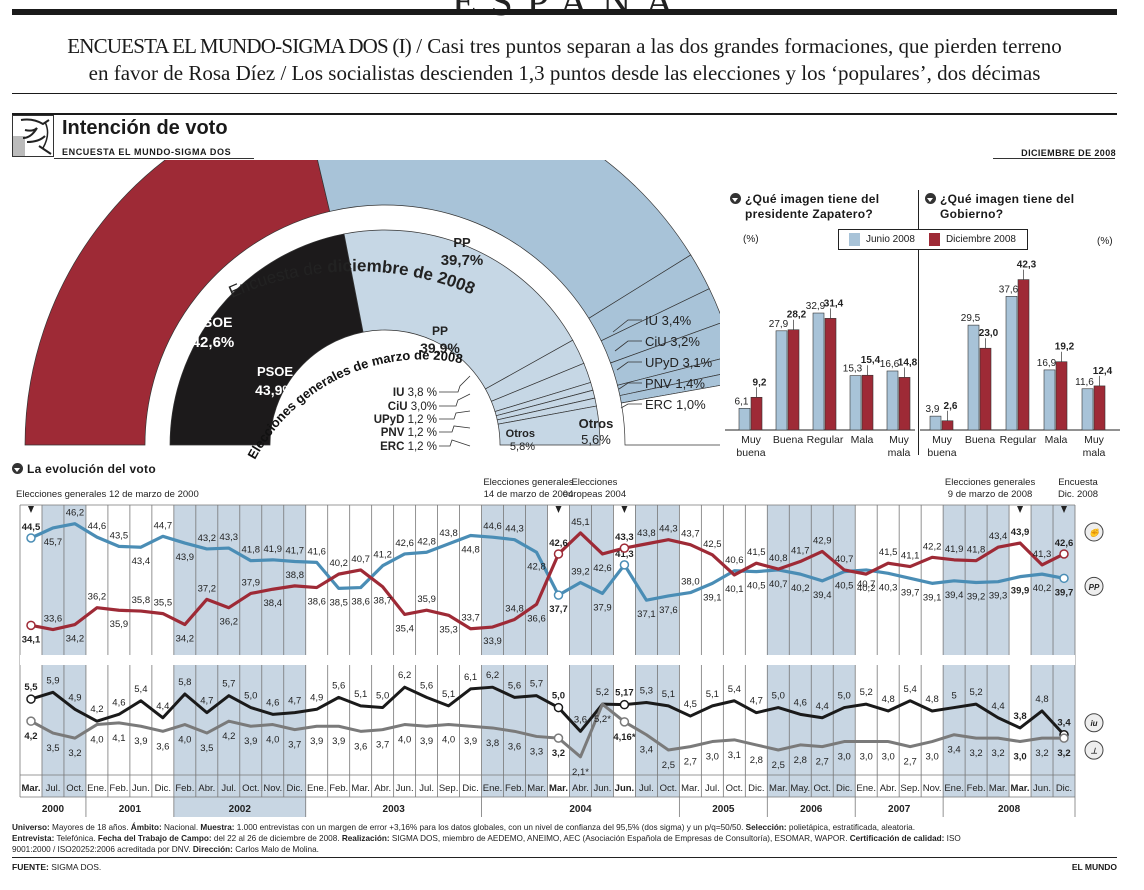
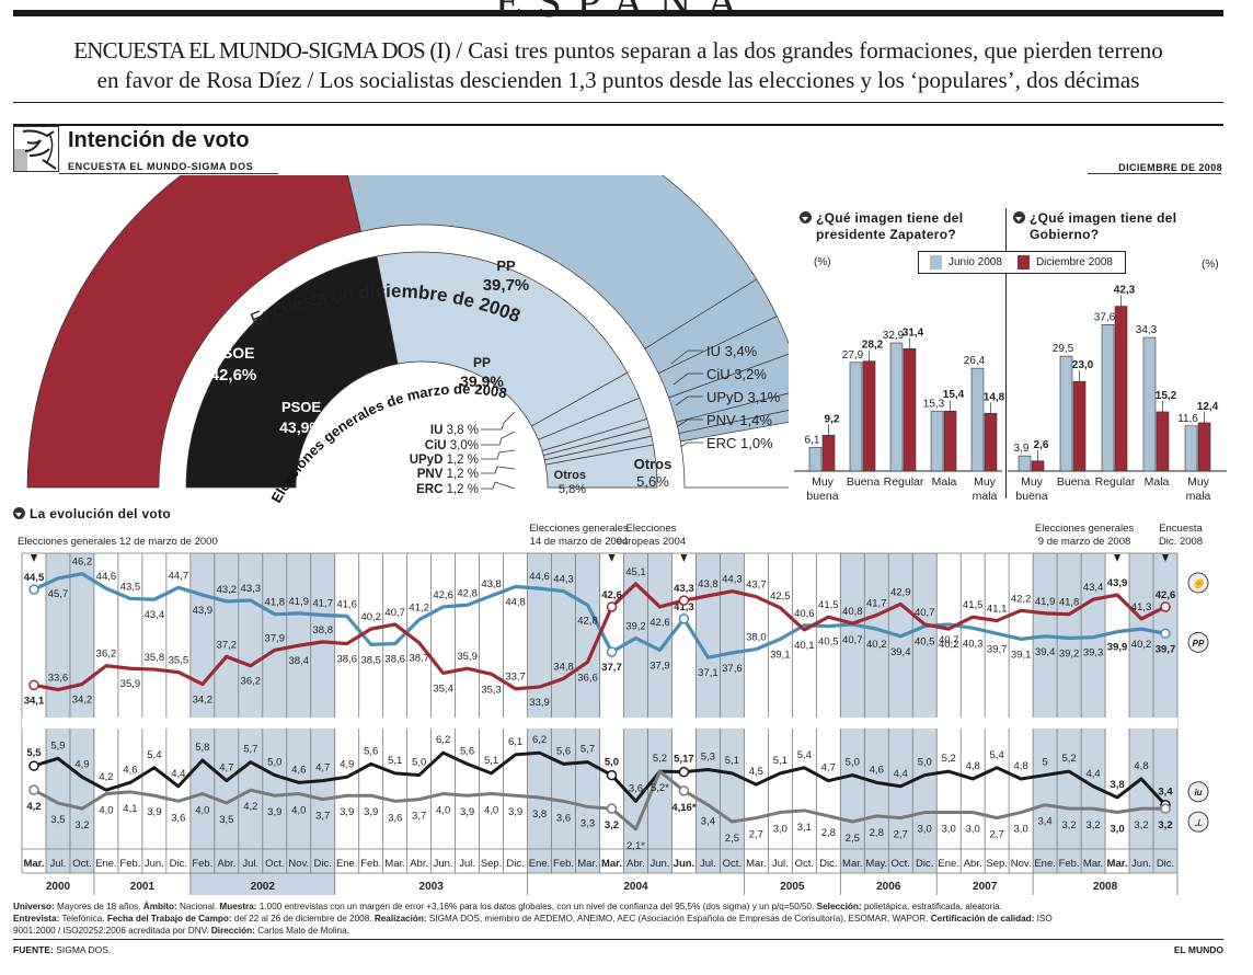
¿Qué imagen tiene del presidente Zapatero?/Junio 2008/Muy mala: 16,6 -> 26,4
¿Qué imagen tiene del Gobierno?/Junio 2008/Mala: 16,9 -> 34,3
¿Qué imagen tiene del Gobierno?/Diciembre 2008/Mala: 19,2 -> 15,2
